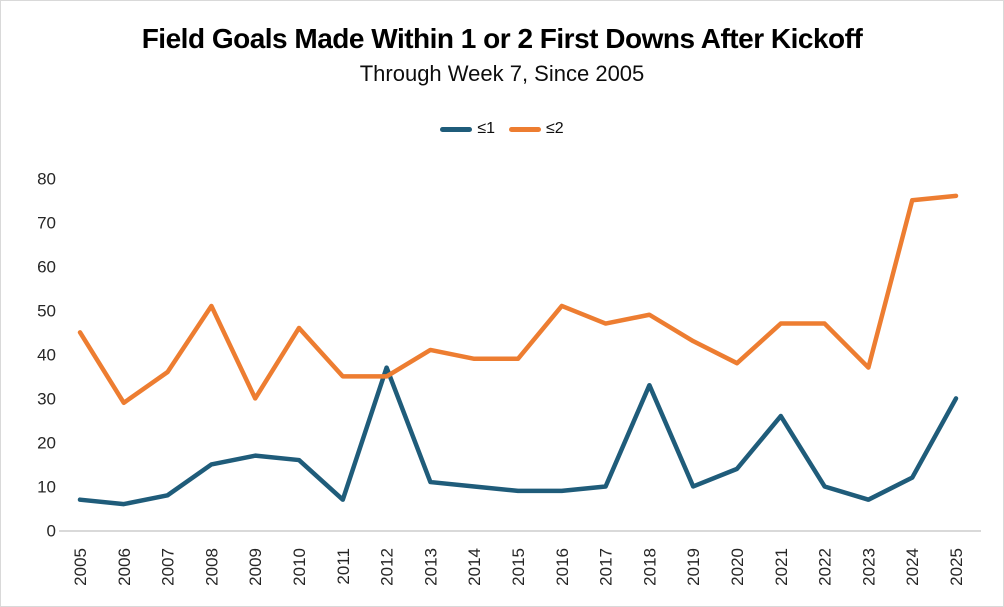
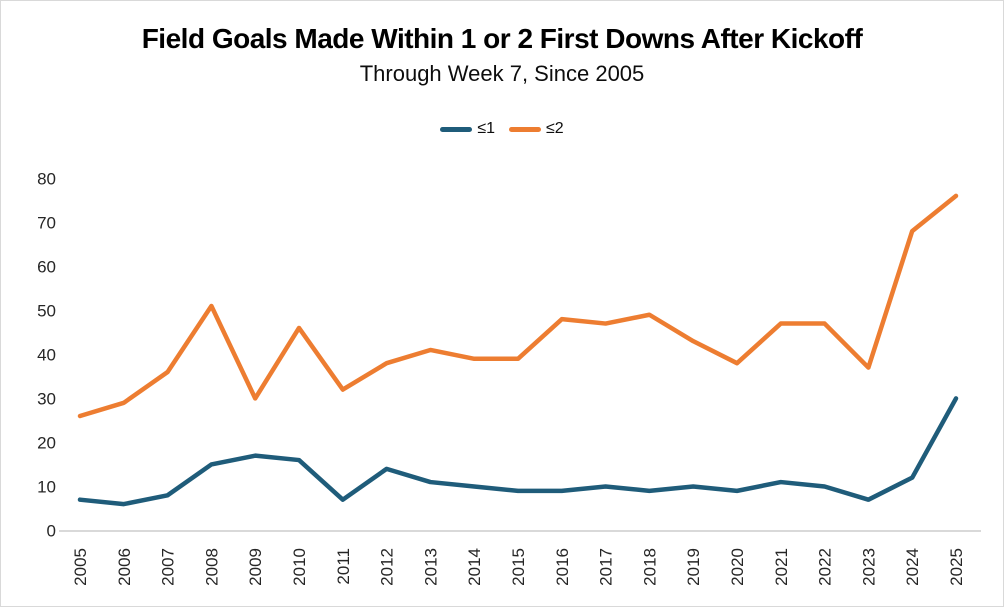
≤2/2005: 45 -> 26
≤2/2011: 35 -> 32
≤1/2012: 37 -> 14
≤2/2012: 35 -> 38
≤2/2016: 51 -> 48
≤1/2018: 33 -> 9
≤1/2020: 14 -> 9
≤1/2021: 26 -> 11
≤2/2024: 75 -> 68
